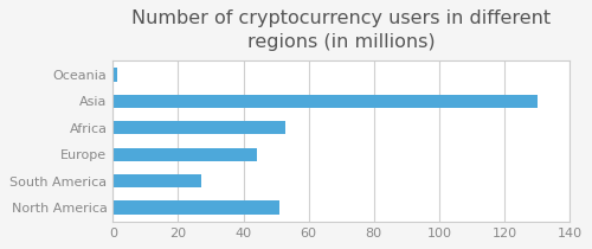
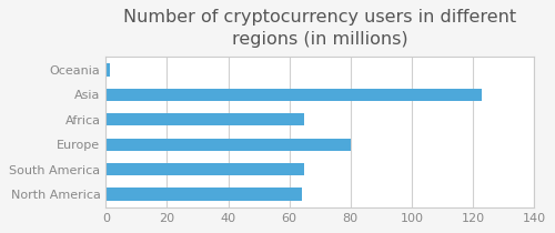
Asia: 130.0 -> 123.0
Africa: 53.0 -> 65.0
Europe: 44.0 -> 80.0
South America: 27.0 -> 65.0
North America: 51.0 -> 64.0
